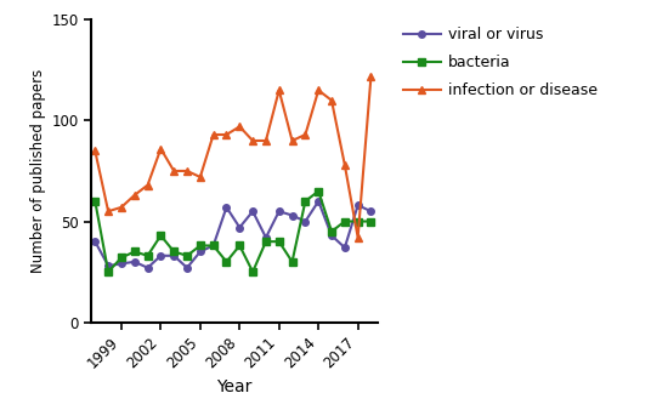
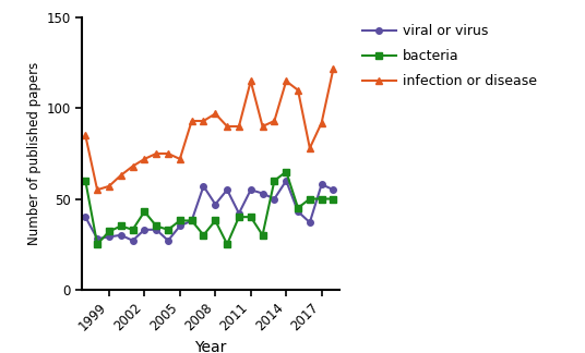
infection or disease/2002: 86 -> 72
infection or disease/2017: 42 -> 92
